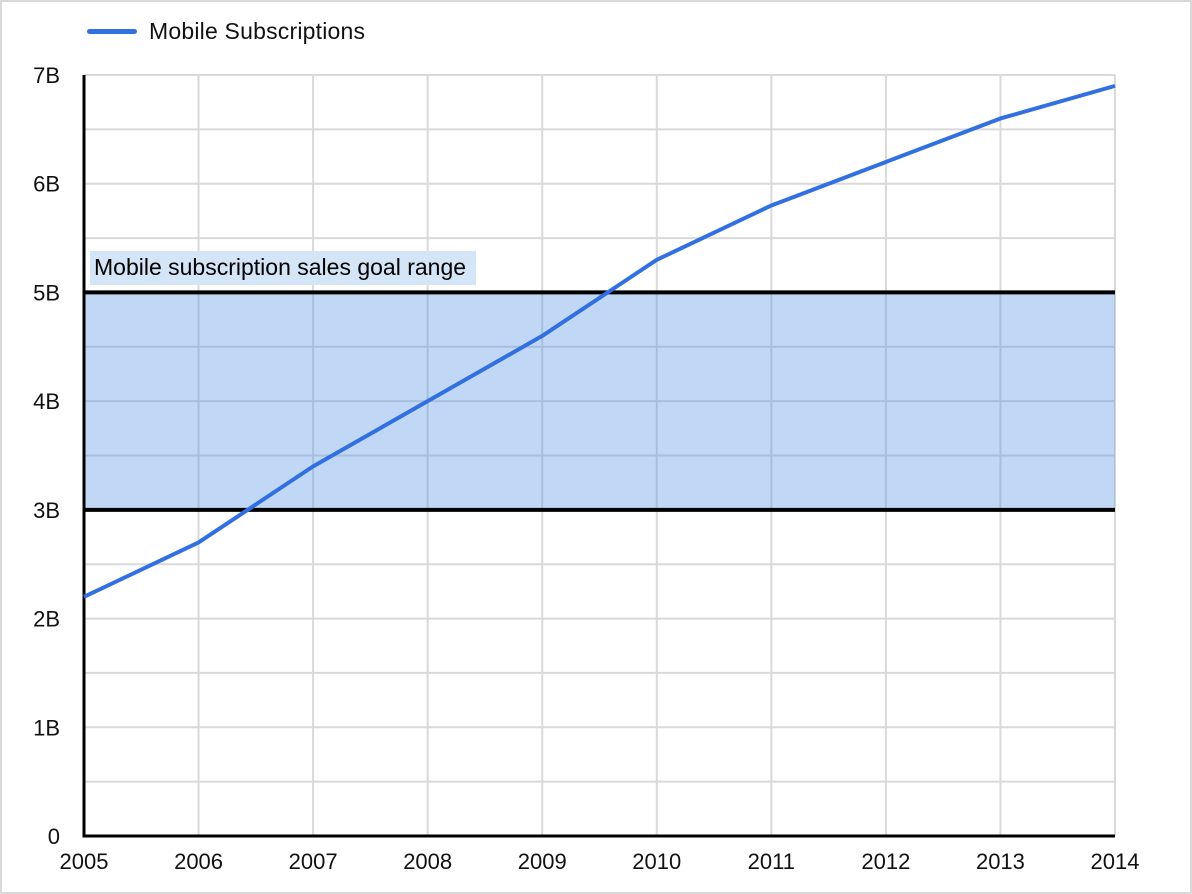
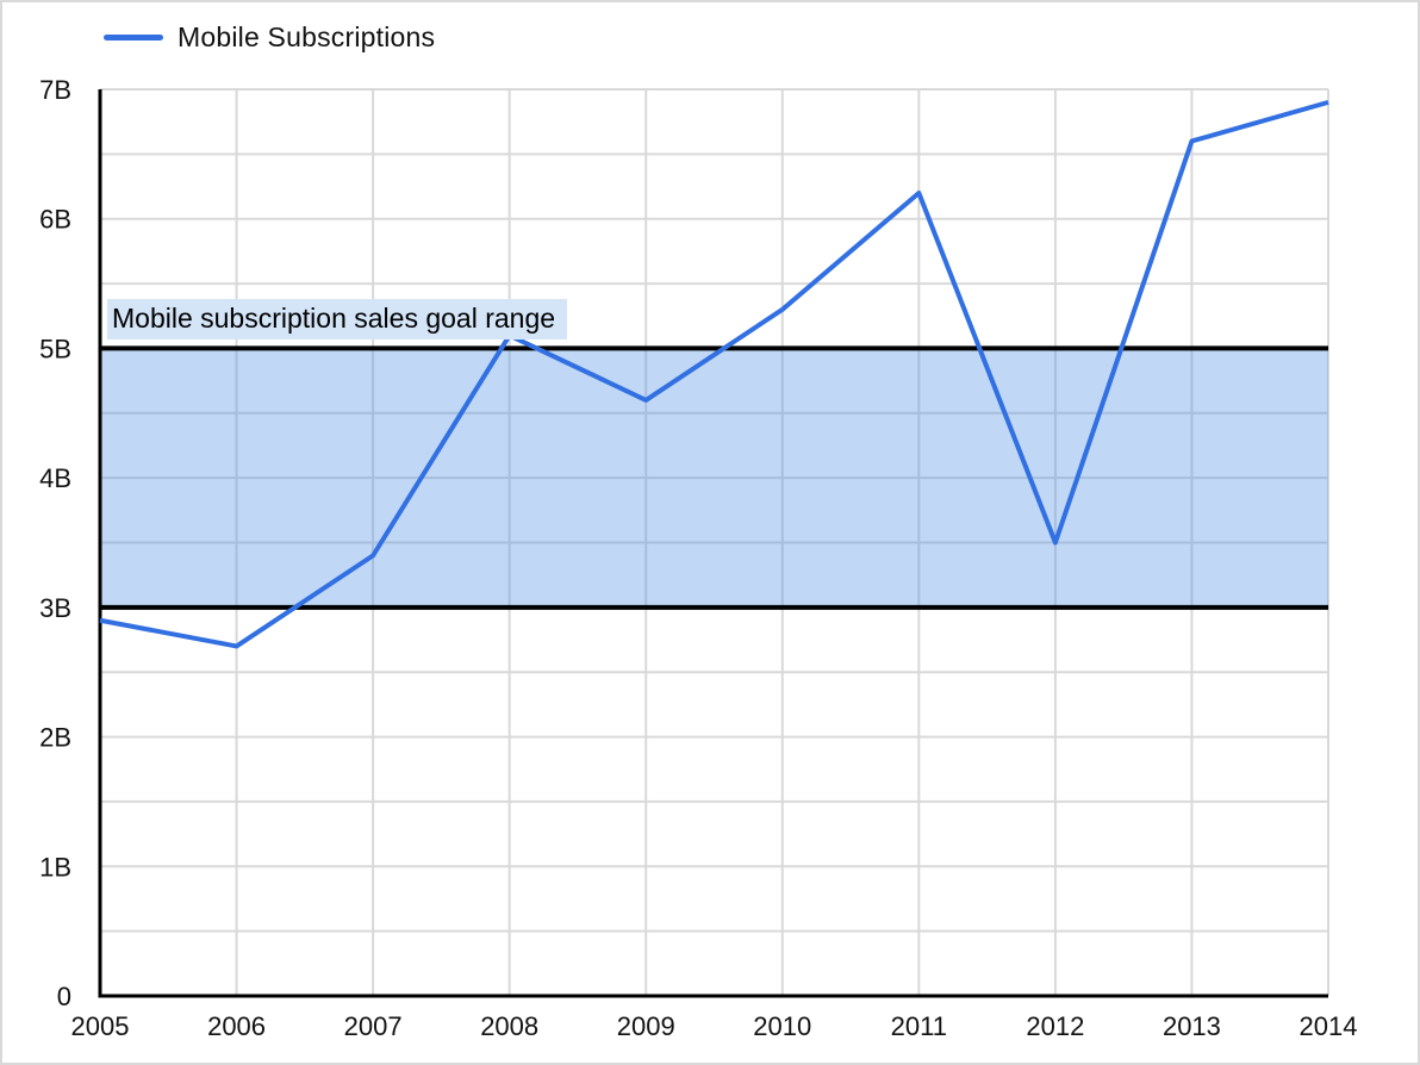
2005: 2.2B -> 2.9B
2008: 4.0B -> 5.1B
2011: 5.8B -> 6.2B
2012: 6.2B -> 3.5B
